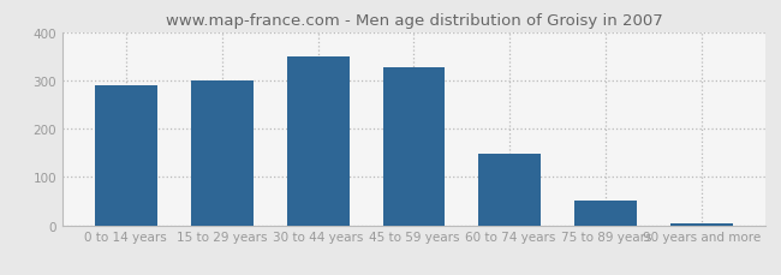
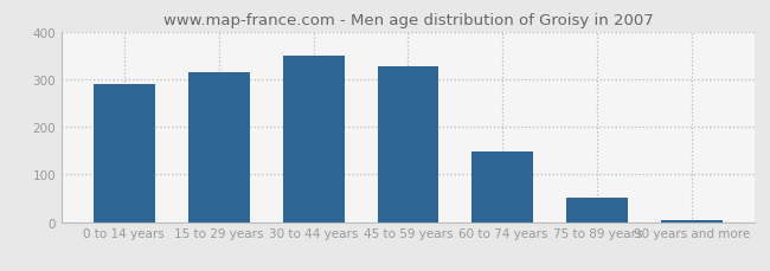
15 to 29 years: 300 -> 315
